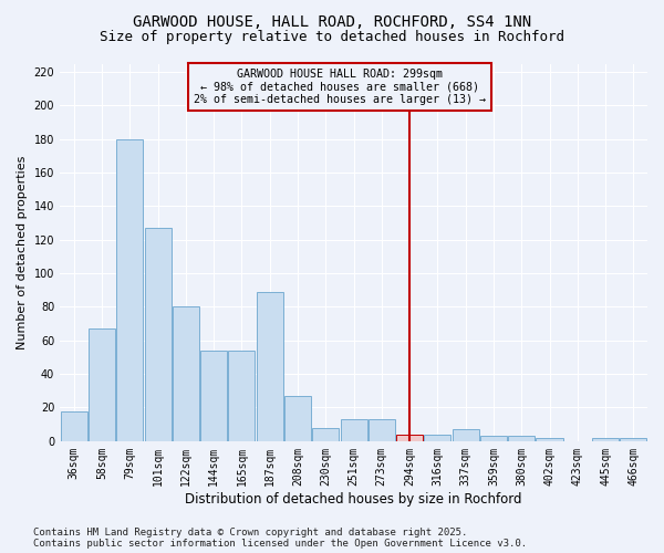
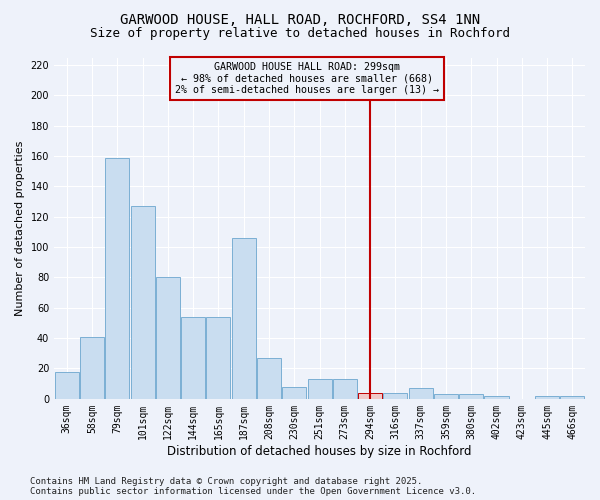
58sqm: 67 -> 41
79sqm: 180 -> 159
187sqm: 89 -> 106
